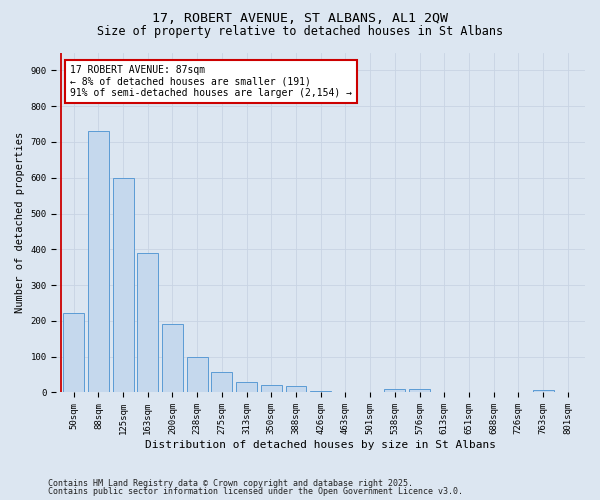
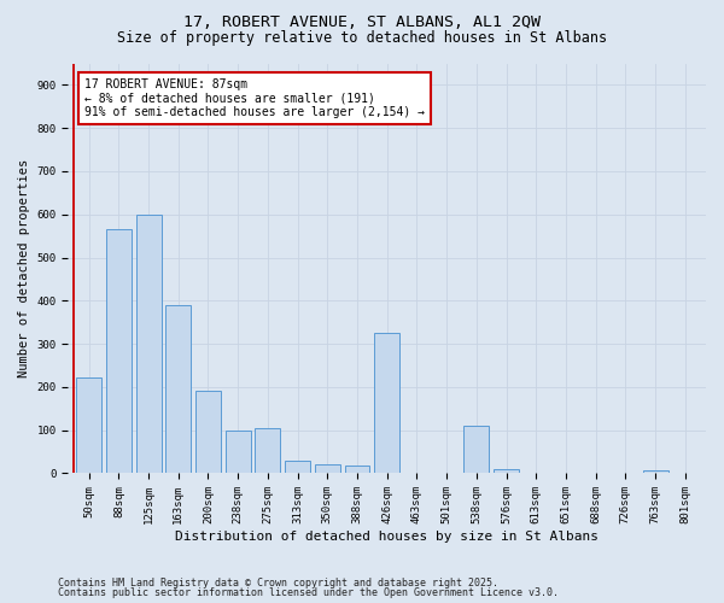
88sqm: 730 -> 565
275sqm: 58 -> 105
426sqm: 3 -> 325
538sqm: 10 -> 110
